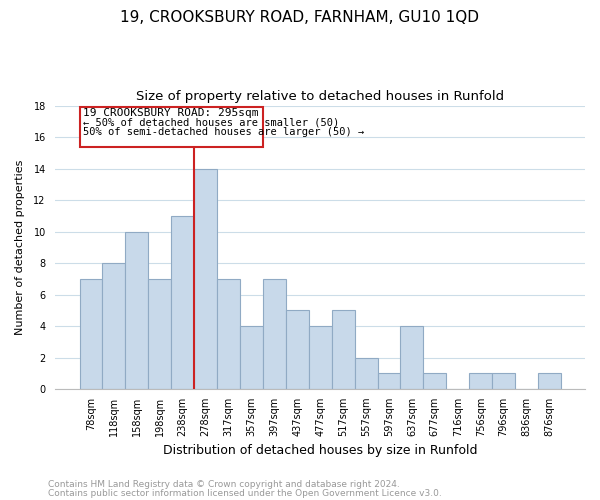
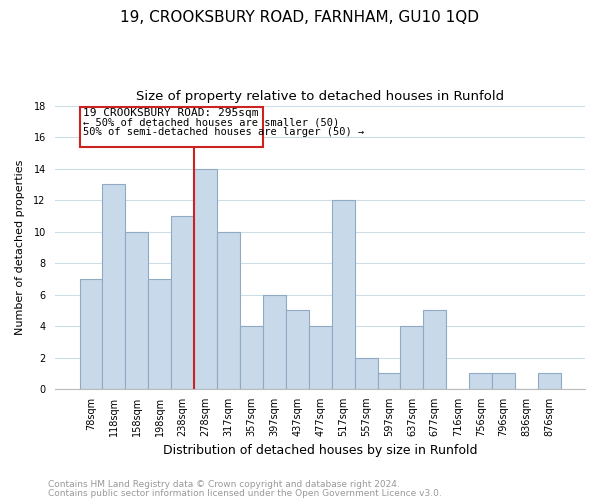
118sqm: 8 -> 13
317sqm: 7 -> 10
397sqm: 7 -> 6
517sqm: 5 -> 12
677sqm: 1 -> 5
